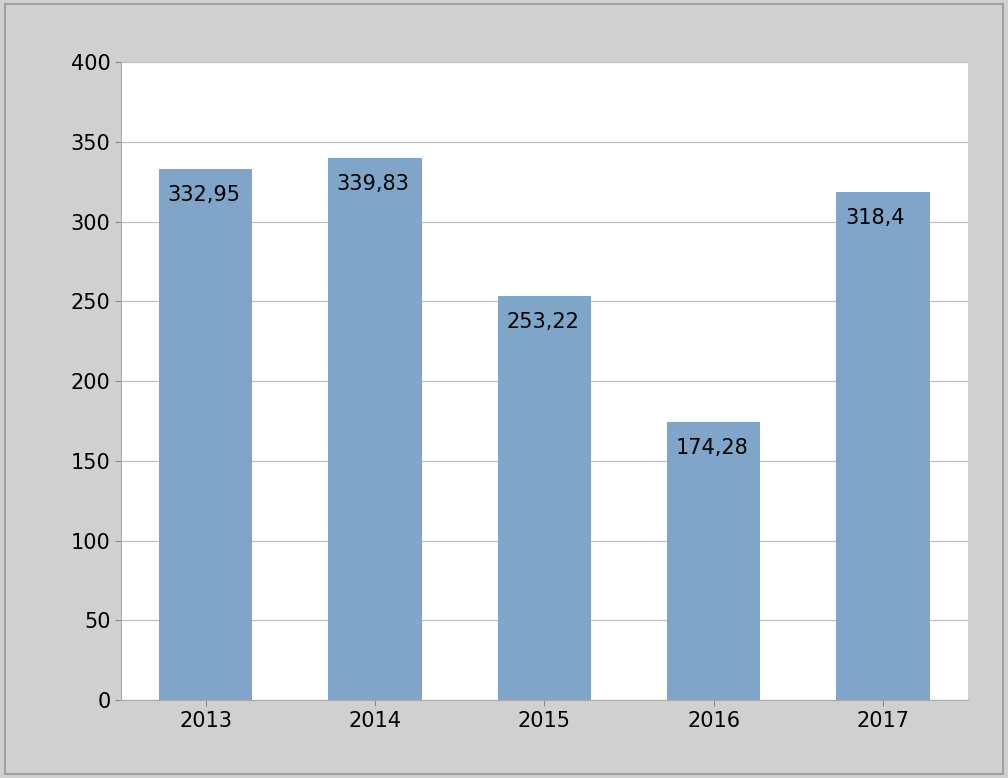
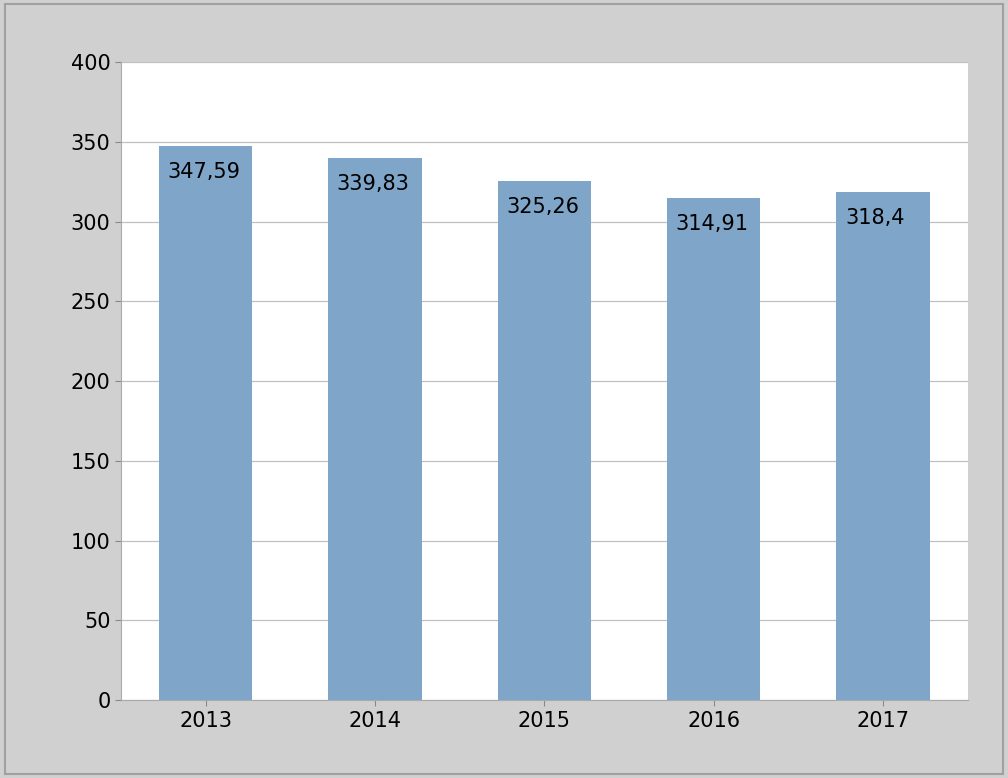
2013: 332,95 -> 347,59
2015: 253,22 -> 325,26
2016: 174,28 -> 314,91
